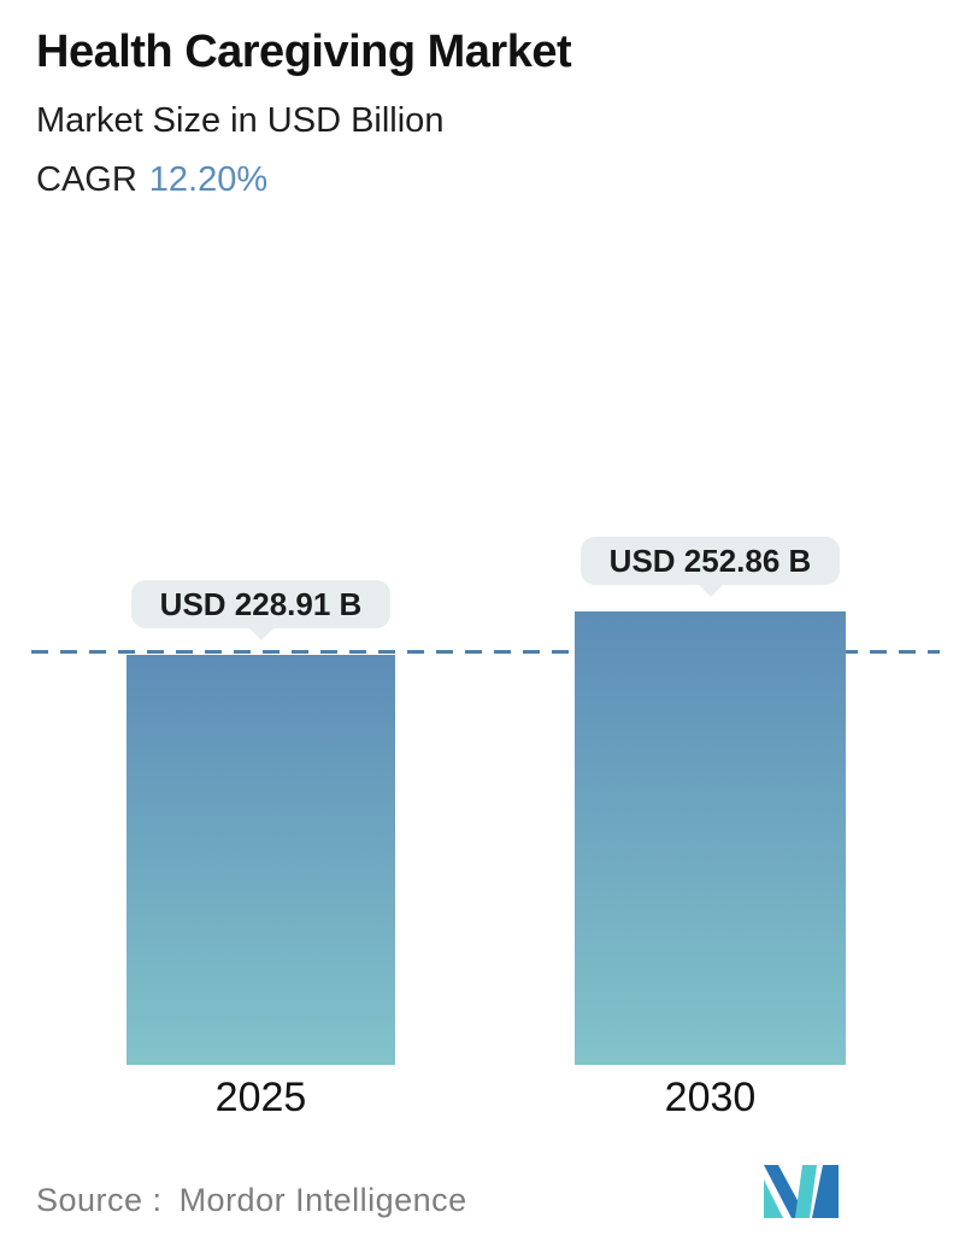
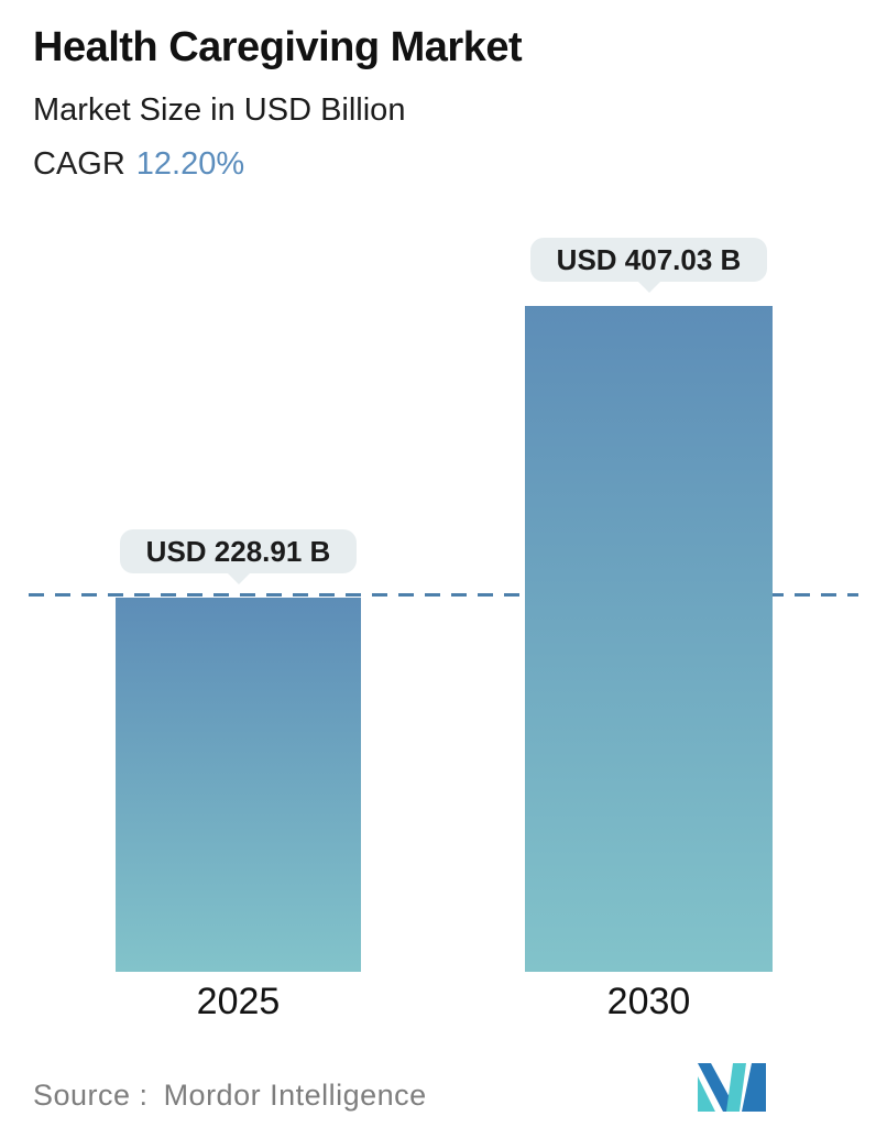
2030: 252.86 -> 407.03
